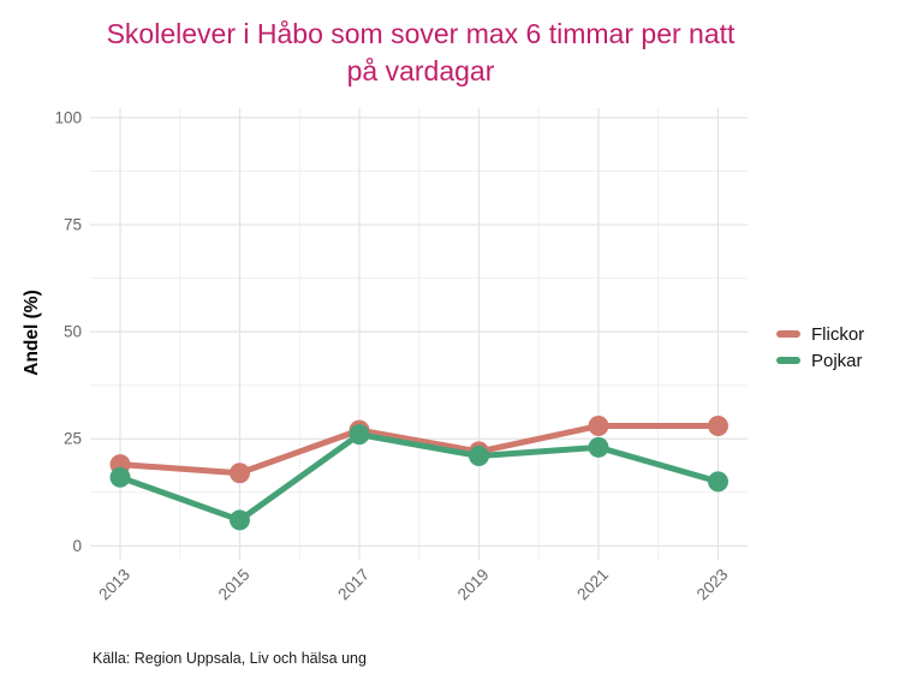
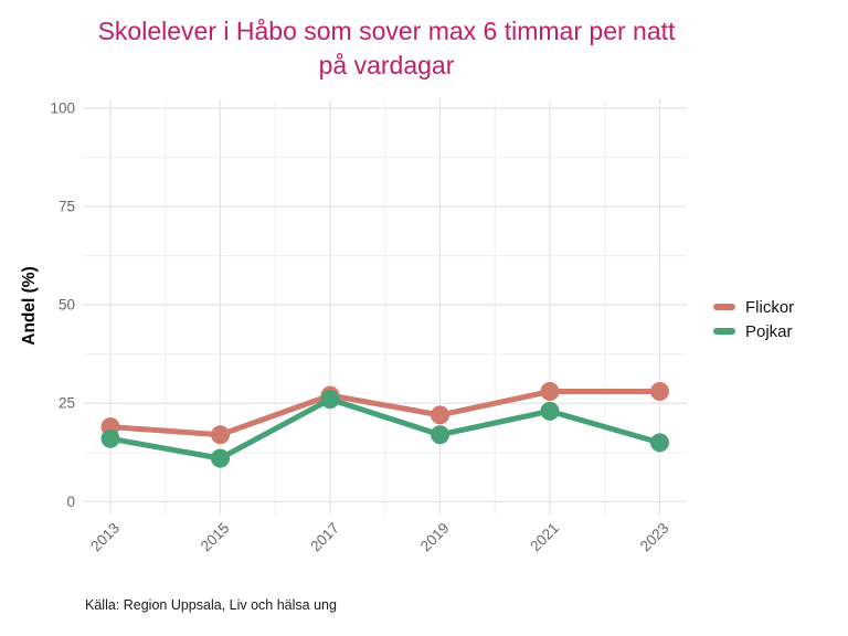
Pojkar/2015: 6 -> 11
Pojkar/2019: 21 -> 17
